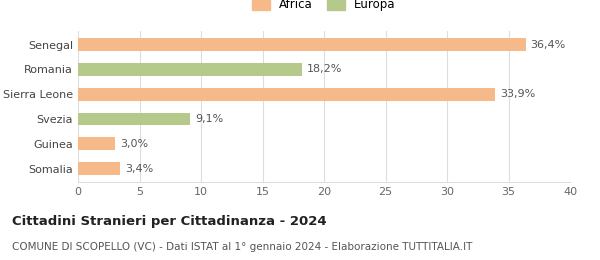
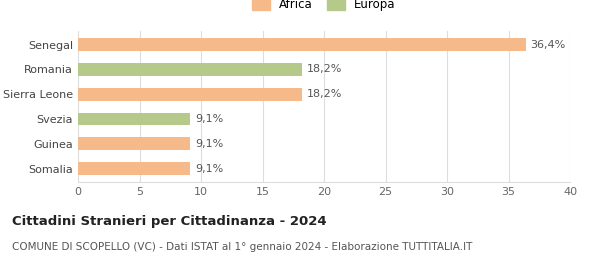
Sierra Leone: 33,9% -> 18,2%
Guinea: 3,0% -> 9,1%
Somalia: 3,4% -> 9,1%
